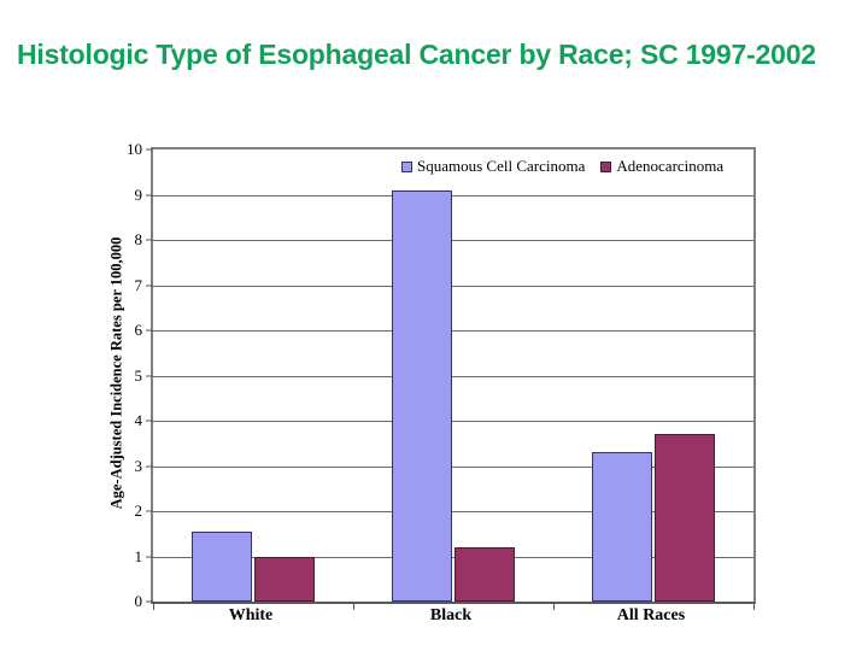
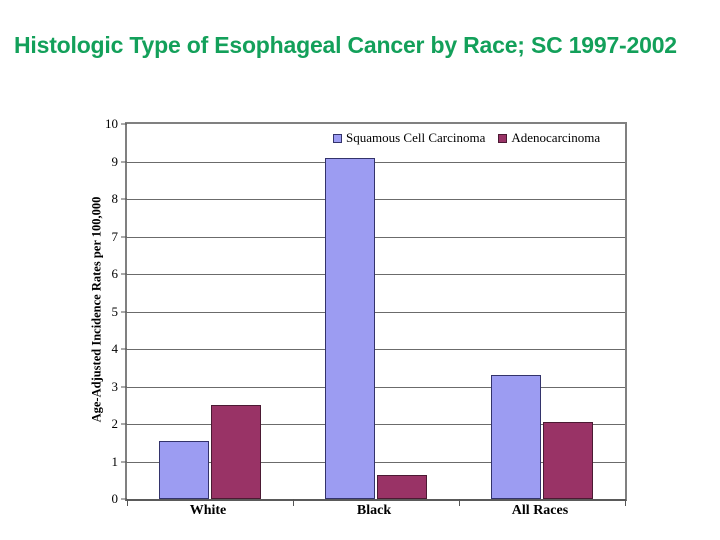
Adenocarcinoma/White: 1.0 -> 2.5
Adenocarcinoma/Black: 1.2 -> 0.7
Adenocarcinoma/All Races: 3.7 -> 2.0
